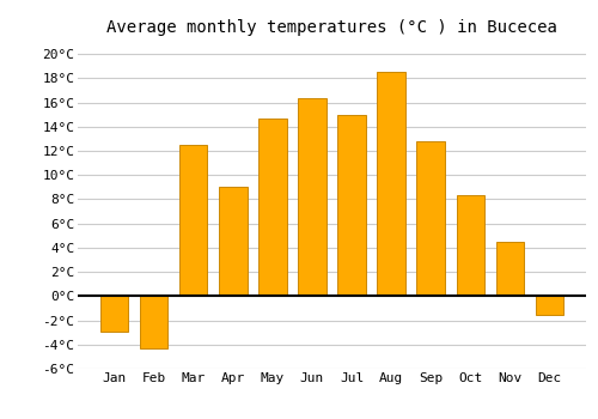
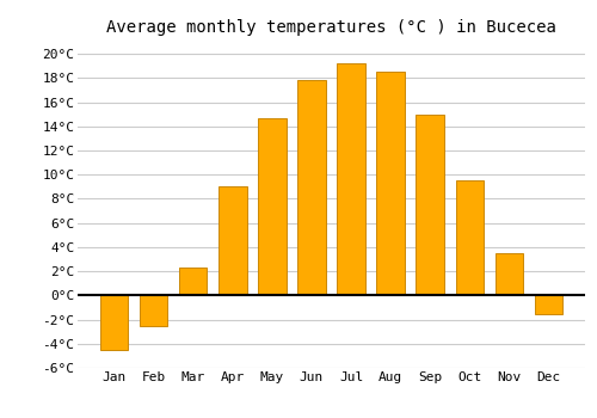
Jan: -2.9°C -> -4.5°C
Feb: -4.3°C -> -2.5°C
Mar: 12.5°C -> 2.3°C
Jun: 16.4°C -> 17.8°C
Jul: 15.0°C -> 19.2°C
Sep: 12.8°C -> 15.0°C
Oct: 8.3°C -> 9.5°C
Nov: 4.5°C -> 3.5°C
